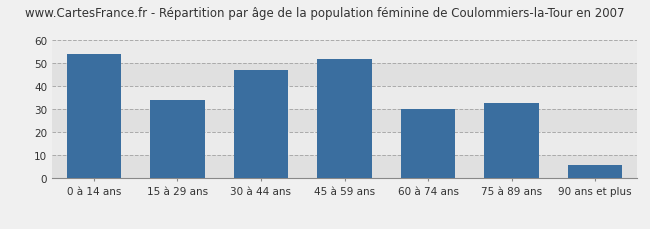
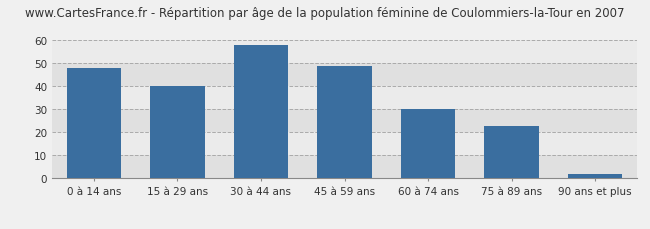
0 à 14 ans: 54 -> 48
15 à 29 ans: 34 -> 40
30 à 44 ans: 47 -> 58
45 à 59 ans: 52 -> 49
75 à 89 ans: 33 -> 23
90 ans et plus: 6 -> 2
